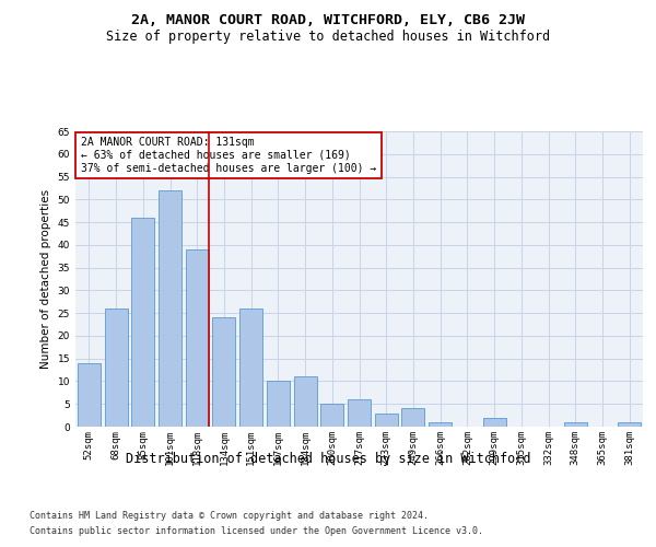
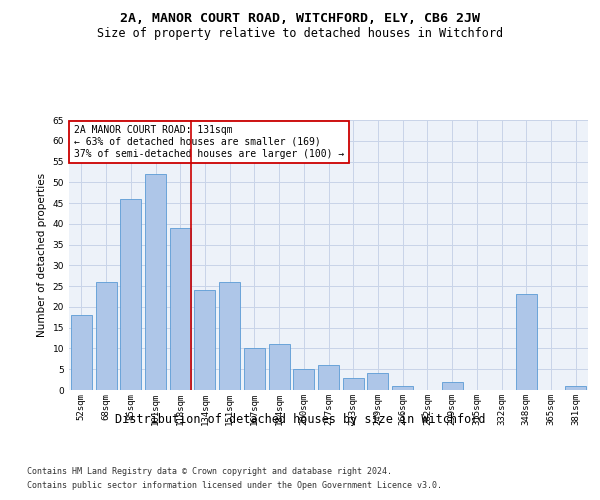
52sqm: 14 -> 18
348sqm: 1 -> 23
